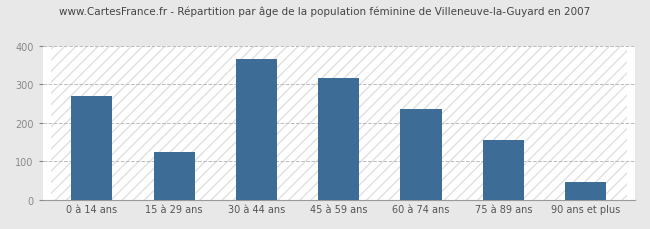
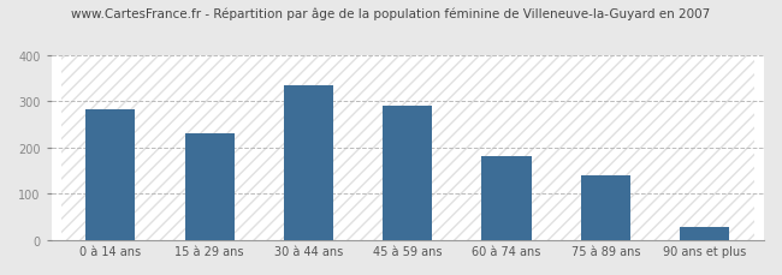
0 à 14 ans: 270 -> 283
15 à 29 ans: 125 -> 230
30 à 44 ans: 365 -> 333
45 à 59 ans: 315 -> 290
60 à 74 ans: 235 -> 181
75 à 89 ans: 155 -> 140
90 ans et plus: 45 -> 27
